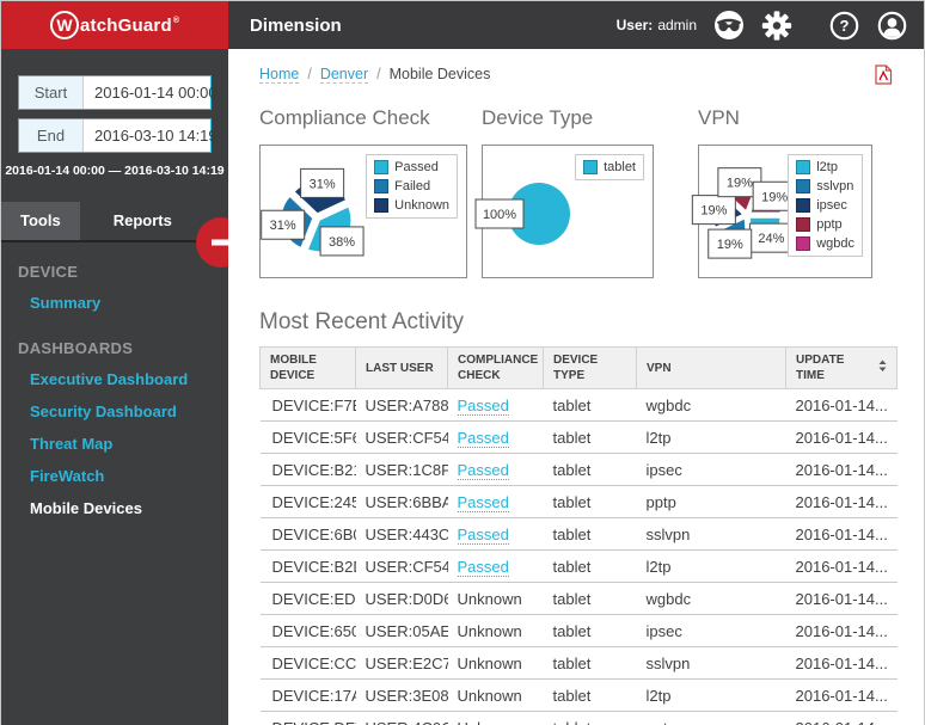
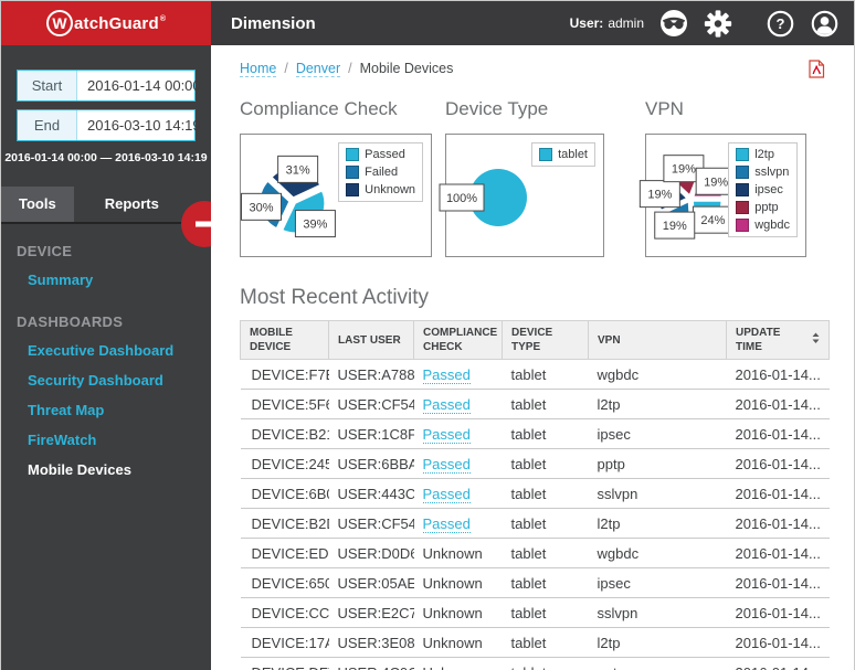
Compliance Check/Passed: 38% -> 39%
Compliance Check/Failed: 31% -> 30%
